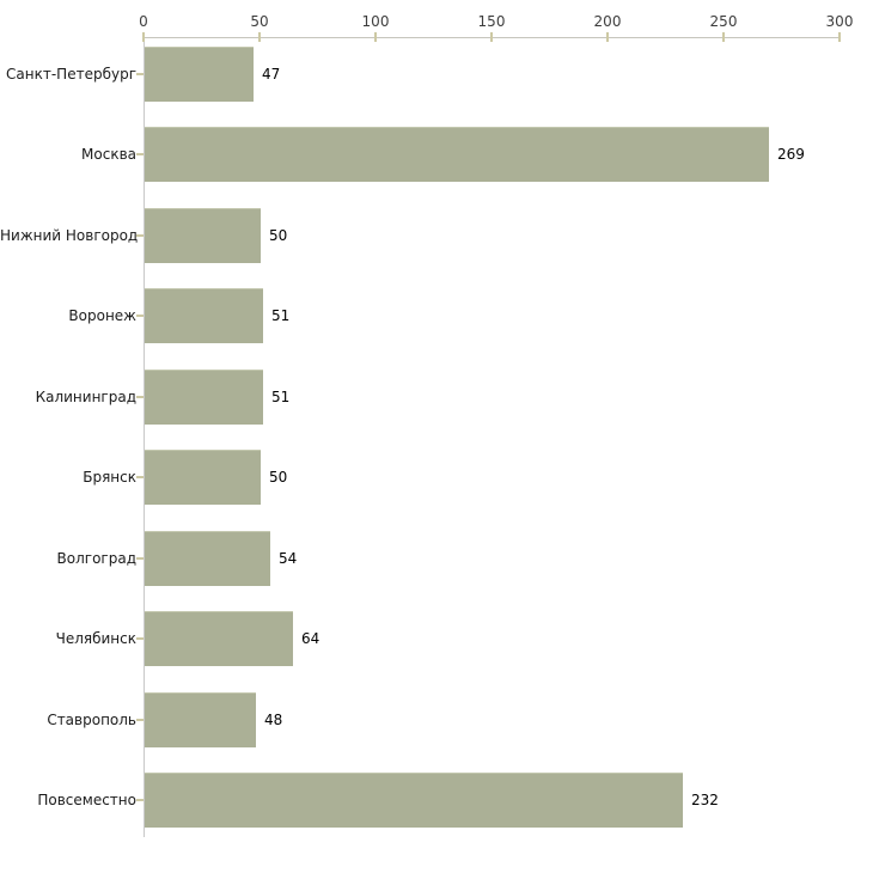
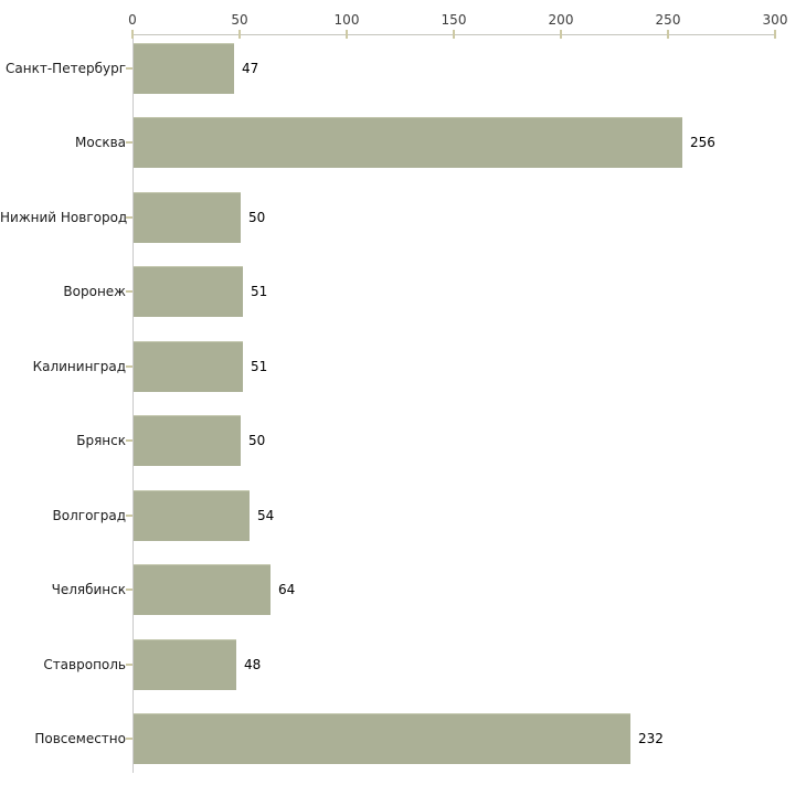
Москва: 269 -> 256
